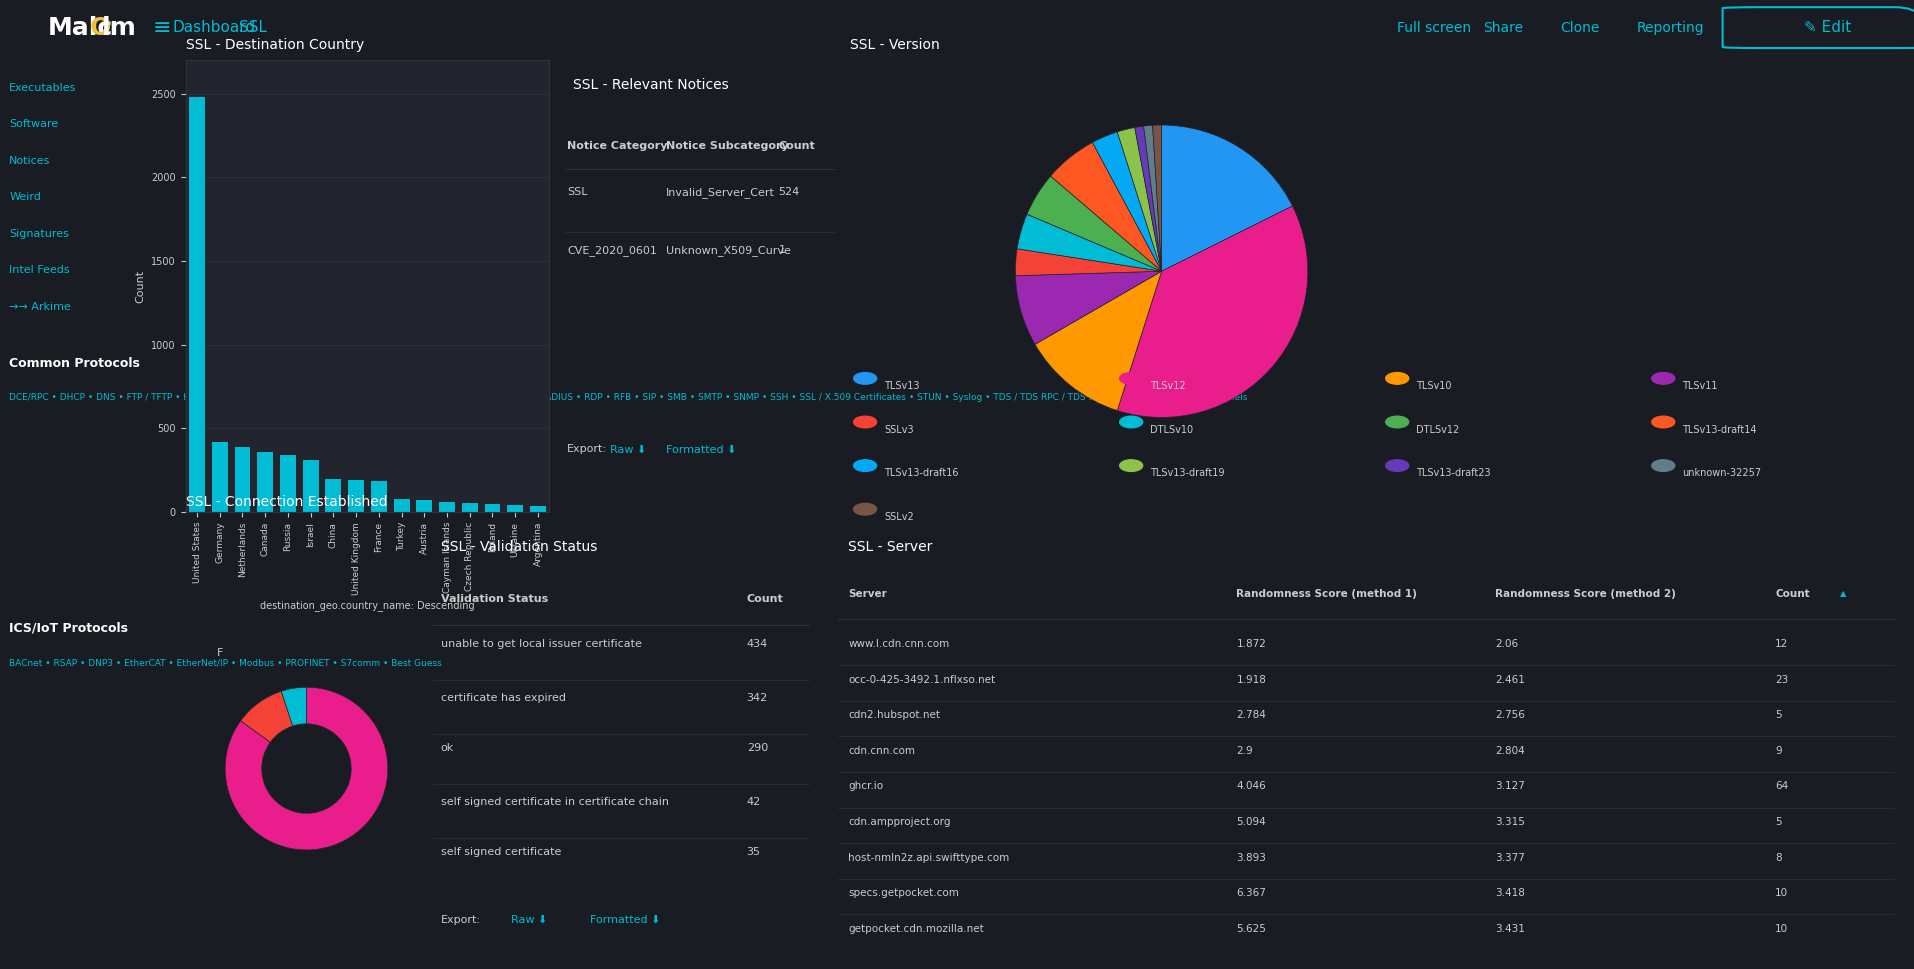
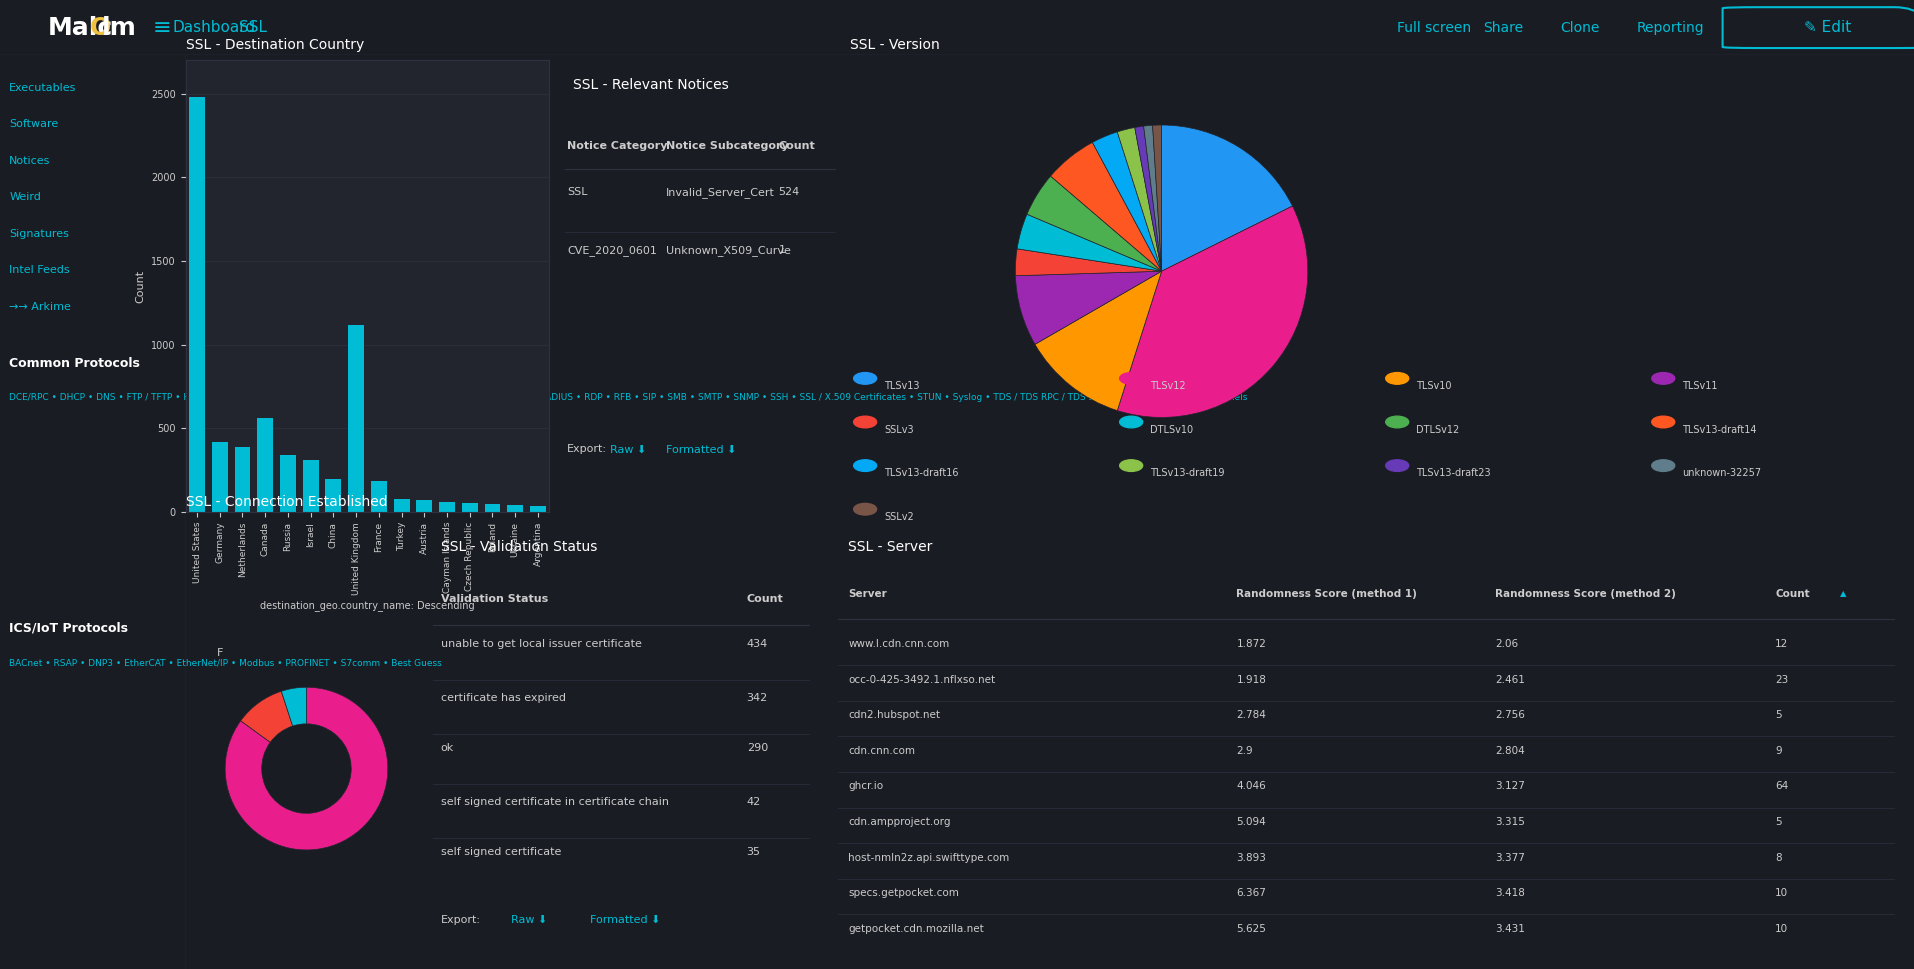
Canada: 360 -> 560
United Kingdom: 190 -> 1120
